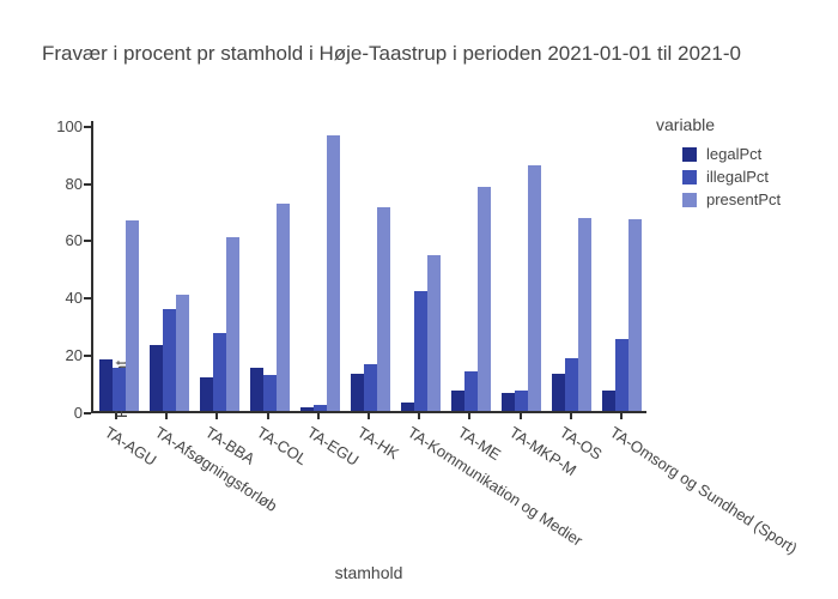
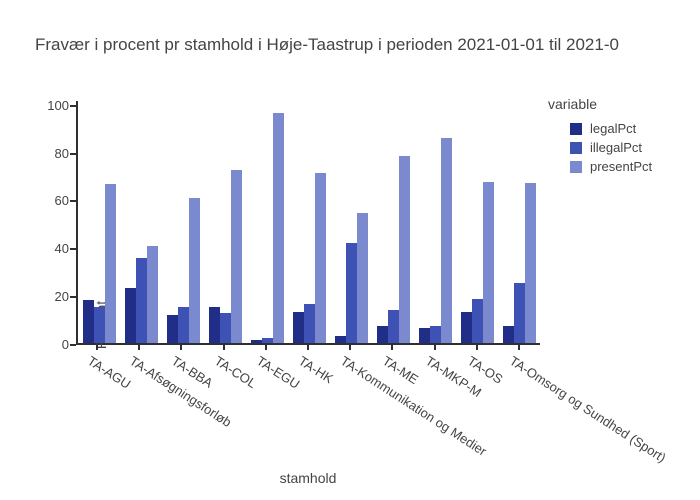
illegalPct/TA-BBA: 28 -> 15
